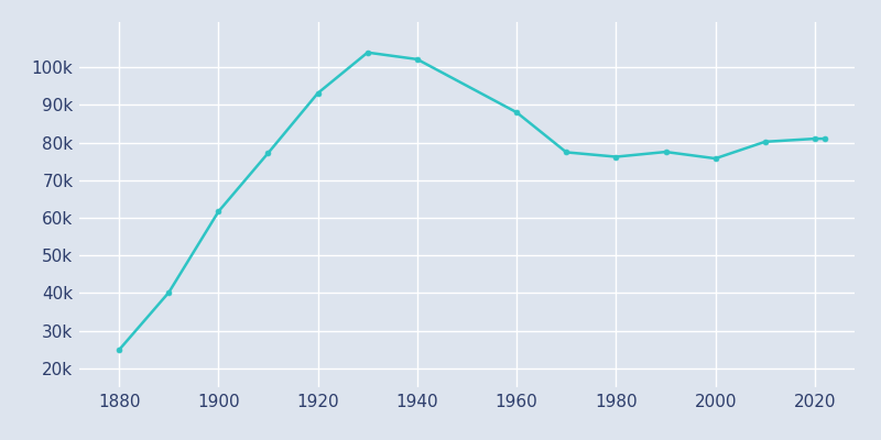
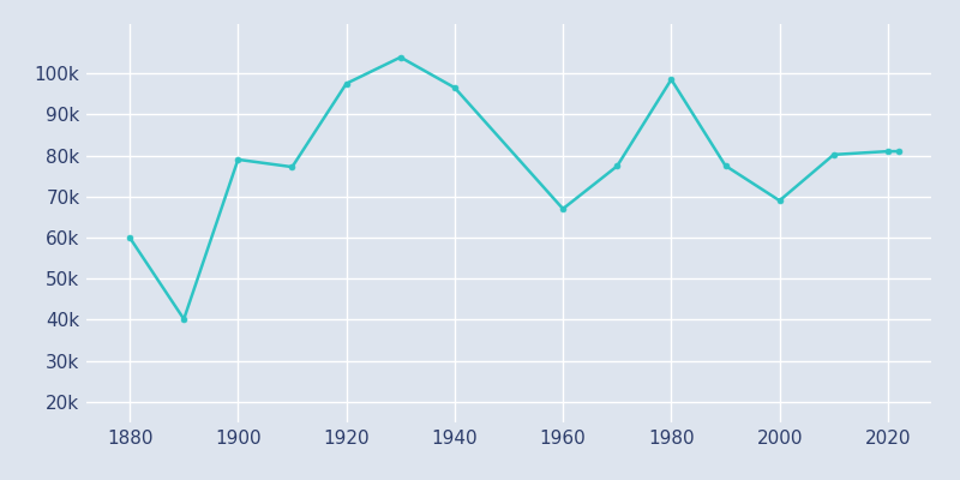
1880: 24.9k -> 60.0k
1900: 61.6k -> 79.0k
1920: 93.1k -> 97.5k
1940: 102.1k -> 96.5k
1960: 88.0k -> 67.0k
1980: 76.2k -> 98.5k
2000: 75.8k -> 69.0k
